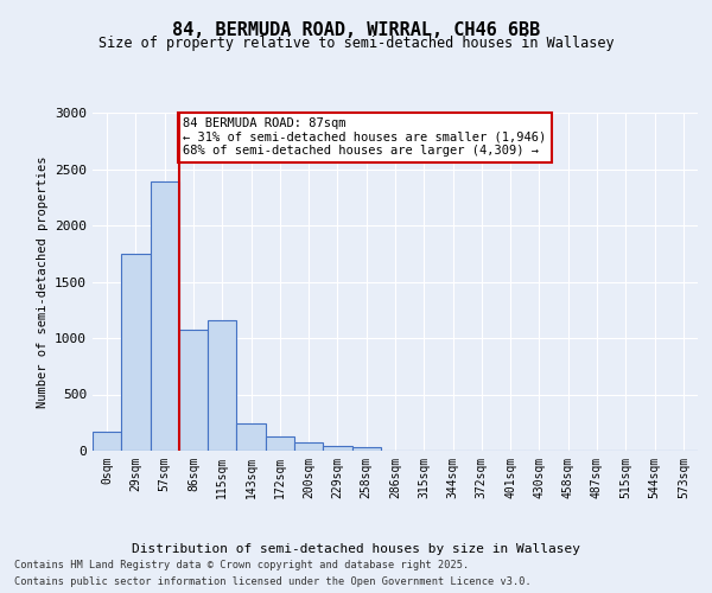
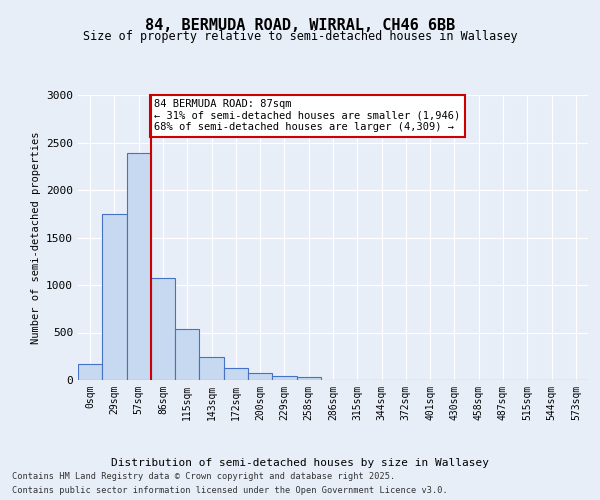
115sqm: 1160 -> 540
